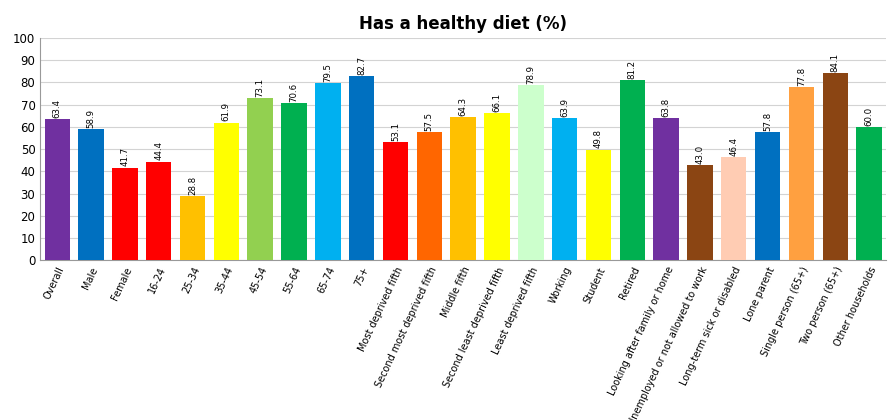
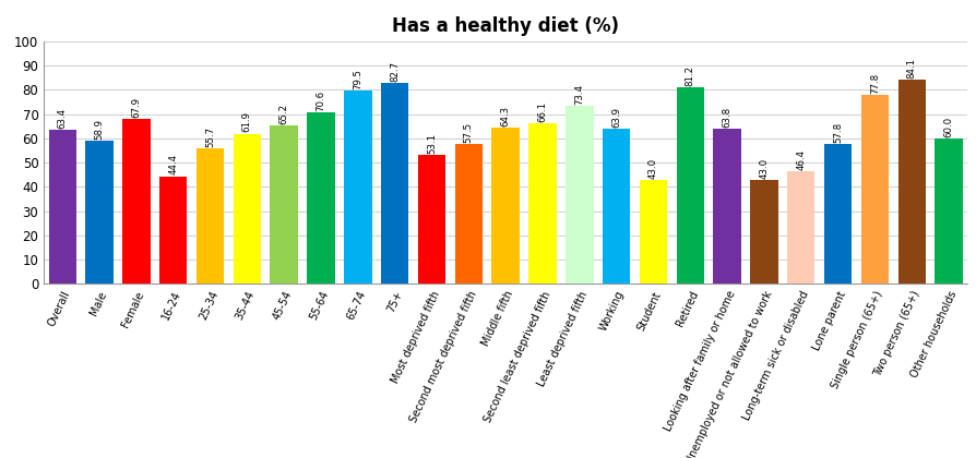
Female: 41.7 -> 67.9
25-34: 28.8 -> 55.7
45-54: 73.1 -> 65.2
Least deprived fifth: 78.9 -> 73.4
Student: 49.8 -> 43.0
